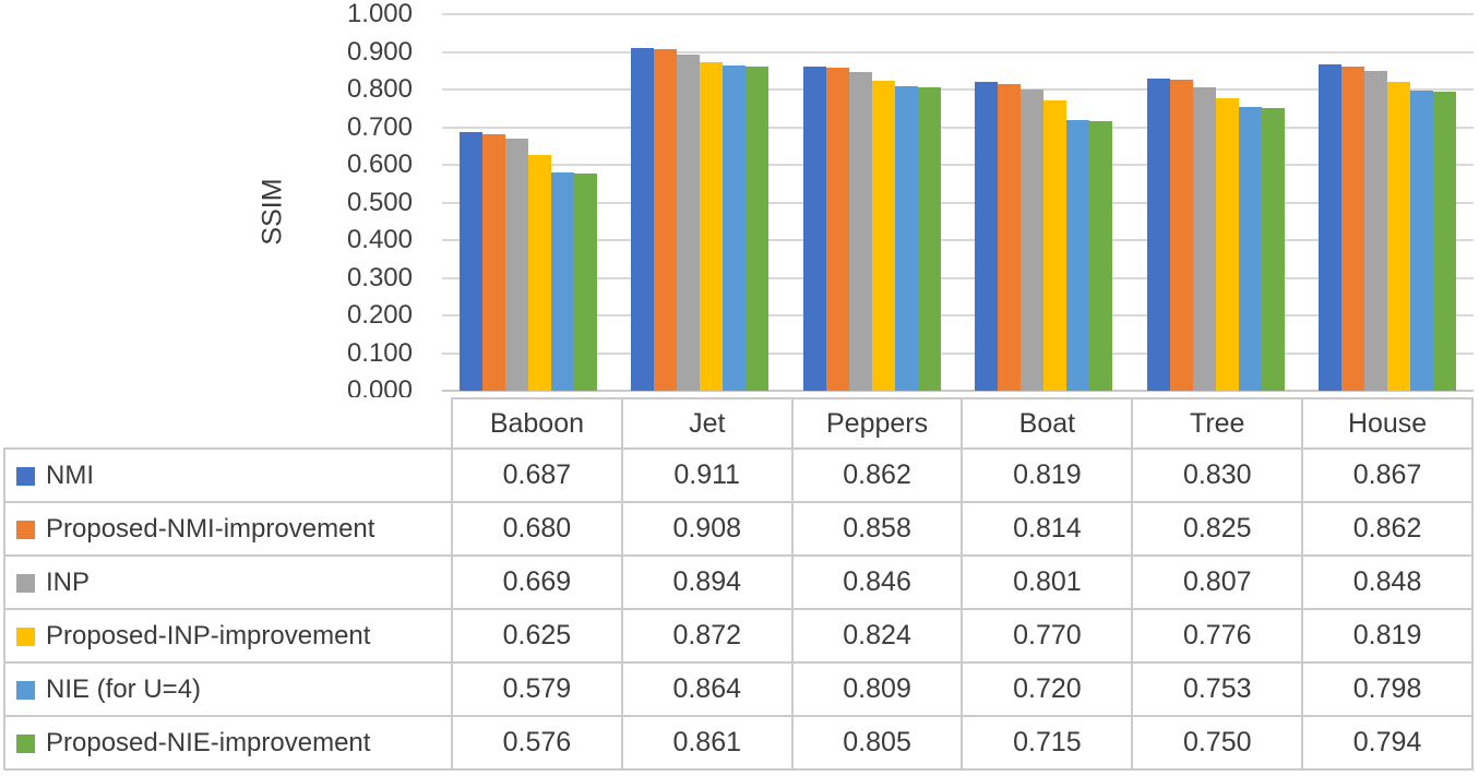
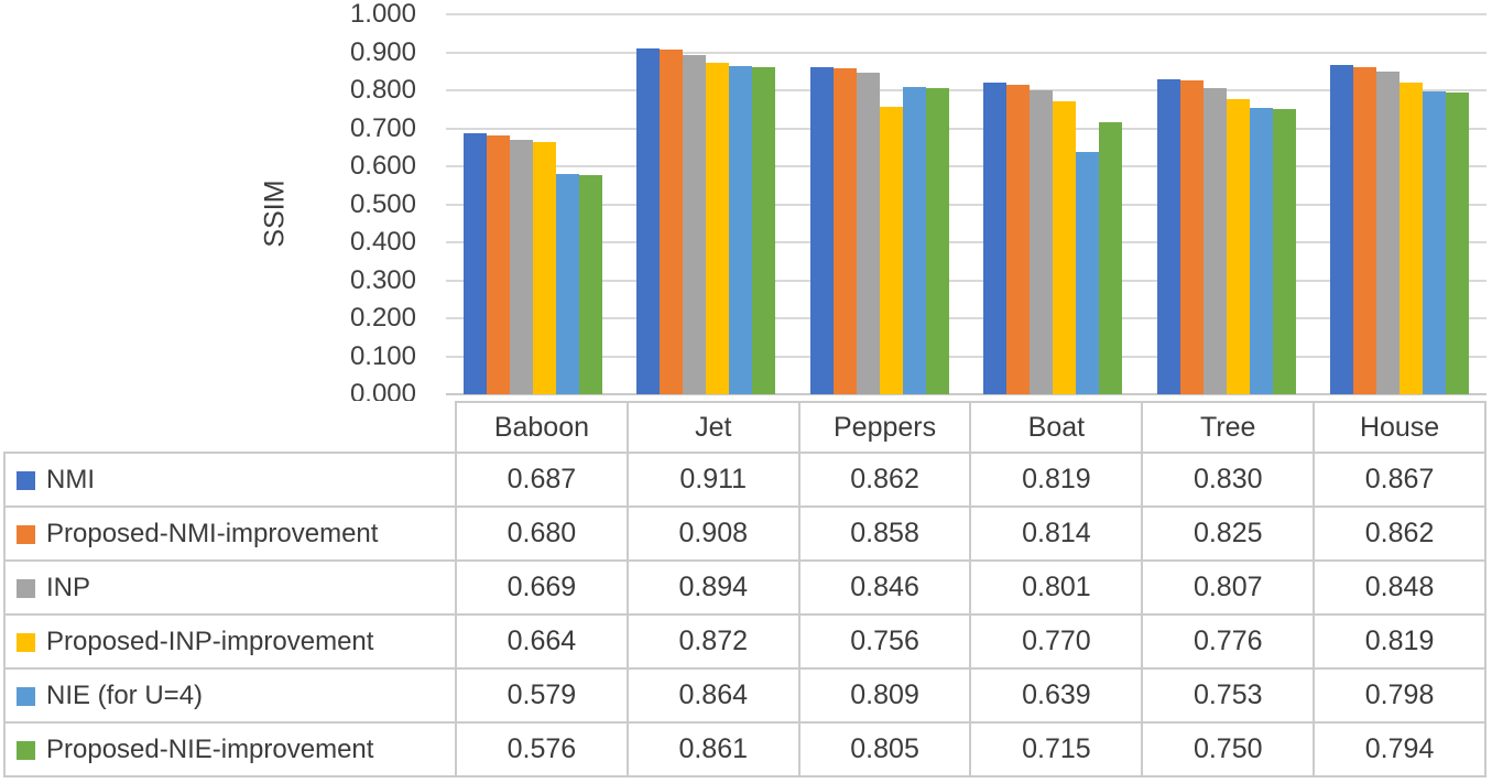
Proposed-INP-improvement/Baboon: 0.625 -> 0.664
Proposed-INP-improvement/Peppers: 0.824 -> 0.756
NIE (for U=4)/Boat: 0.720 -> 0.639
